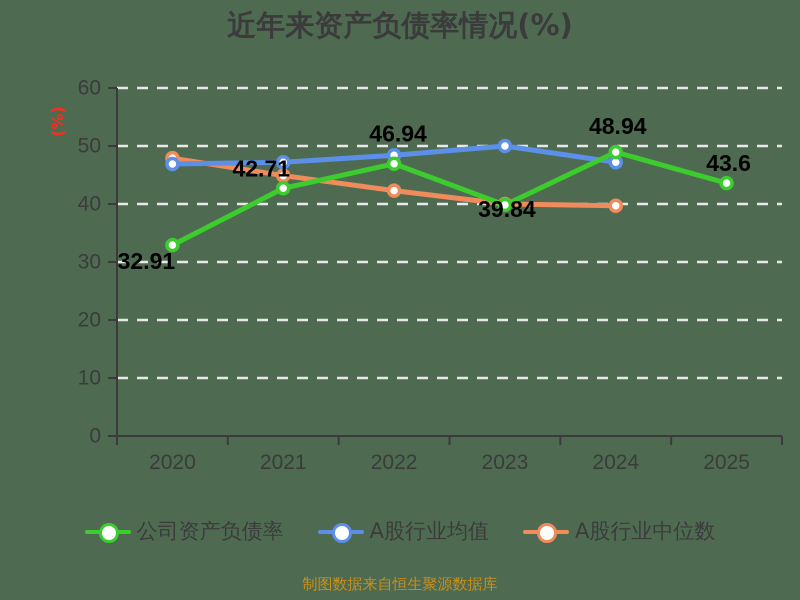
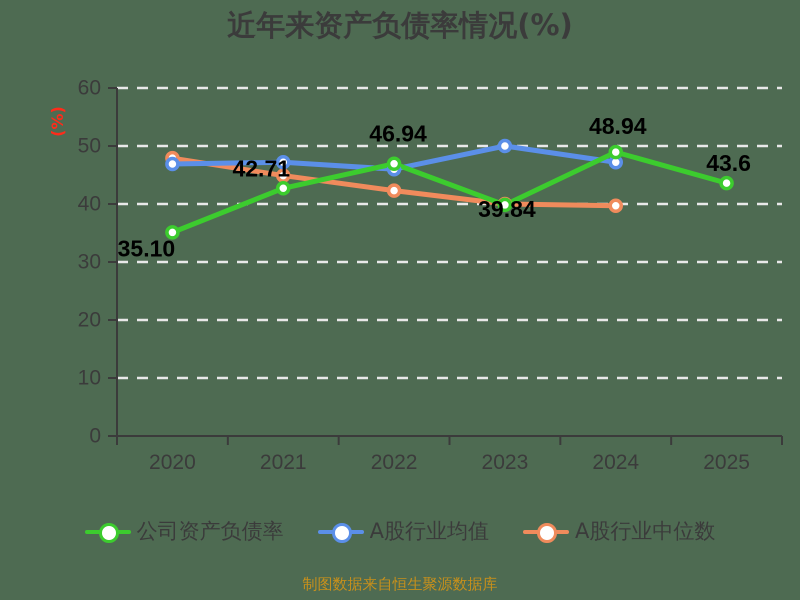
公司资产负债率/2020: 32.91 -> 35.10
A股行业均值/2022: 48 -> 46
